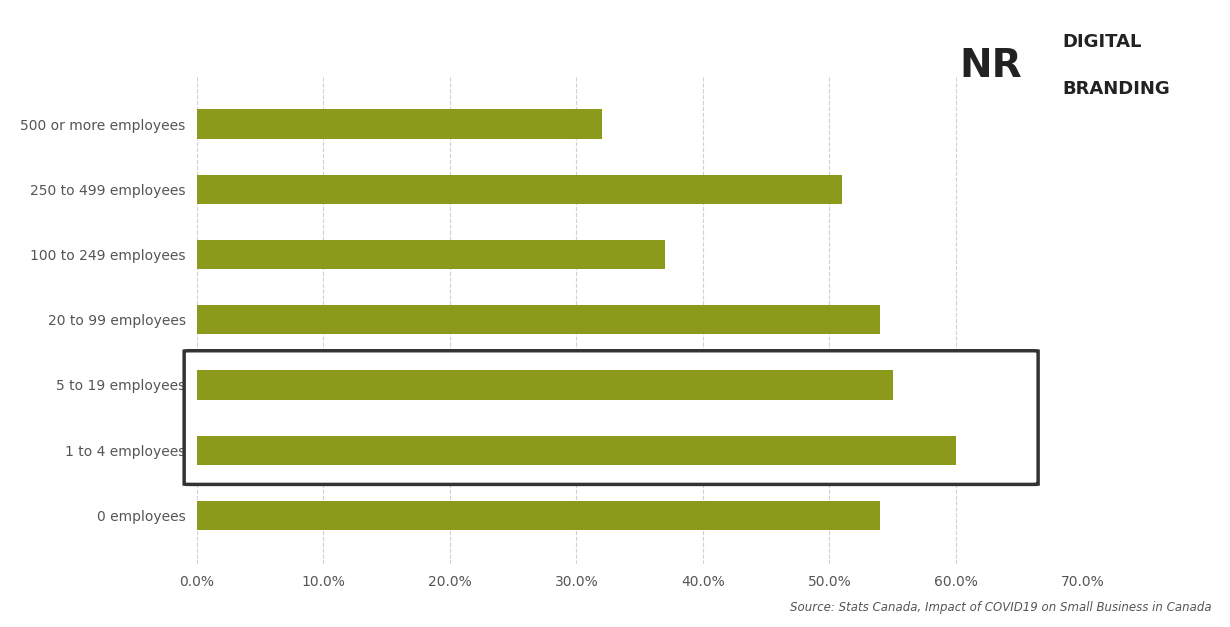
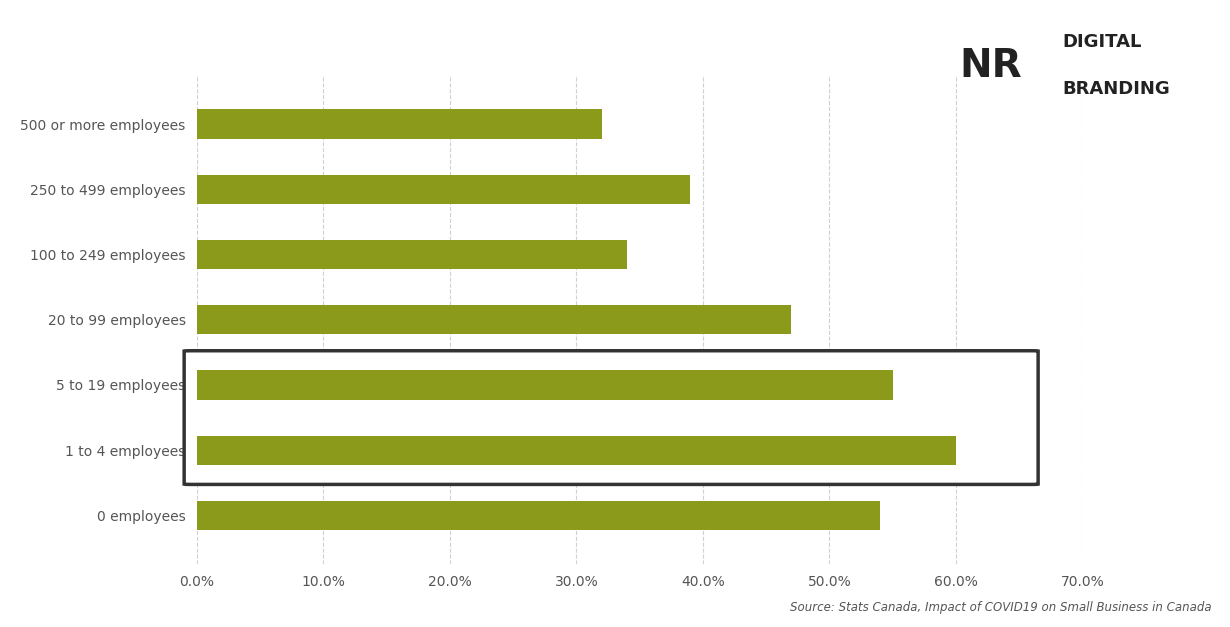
250 to 499 employees: 51% -> 39%
100 to 249 employees: 37% -> 34%
20 to 99 employees: 54% -> 47%
